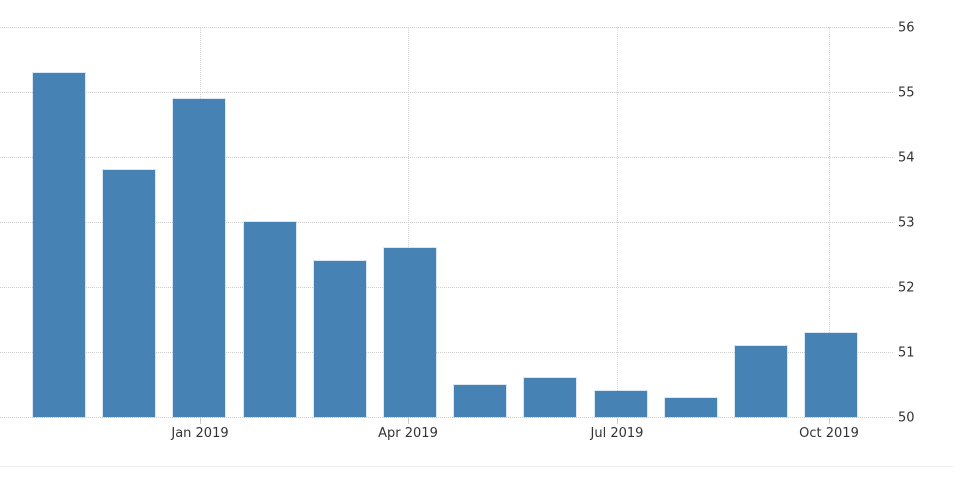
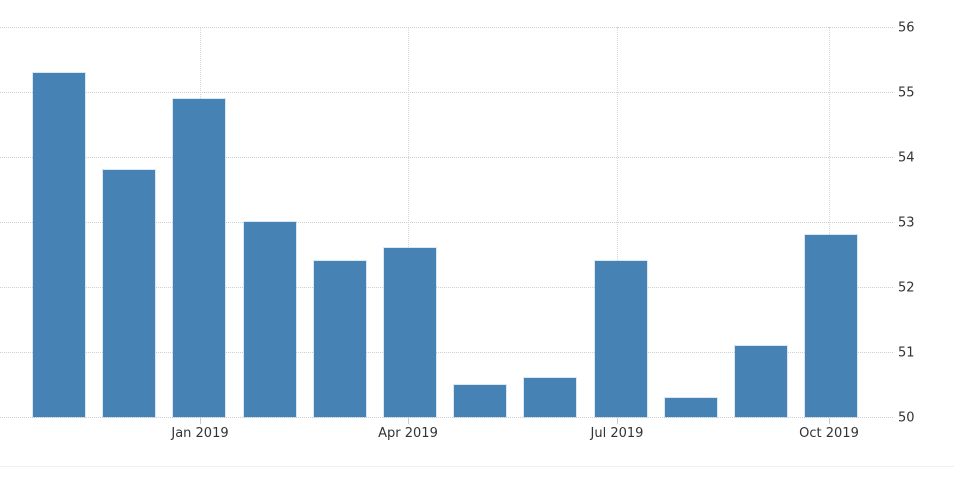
Jul 2019: 50.4 -> 52.4
Oct 2019: 51.3 -> 52.8
